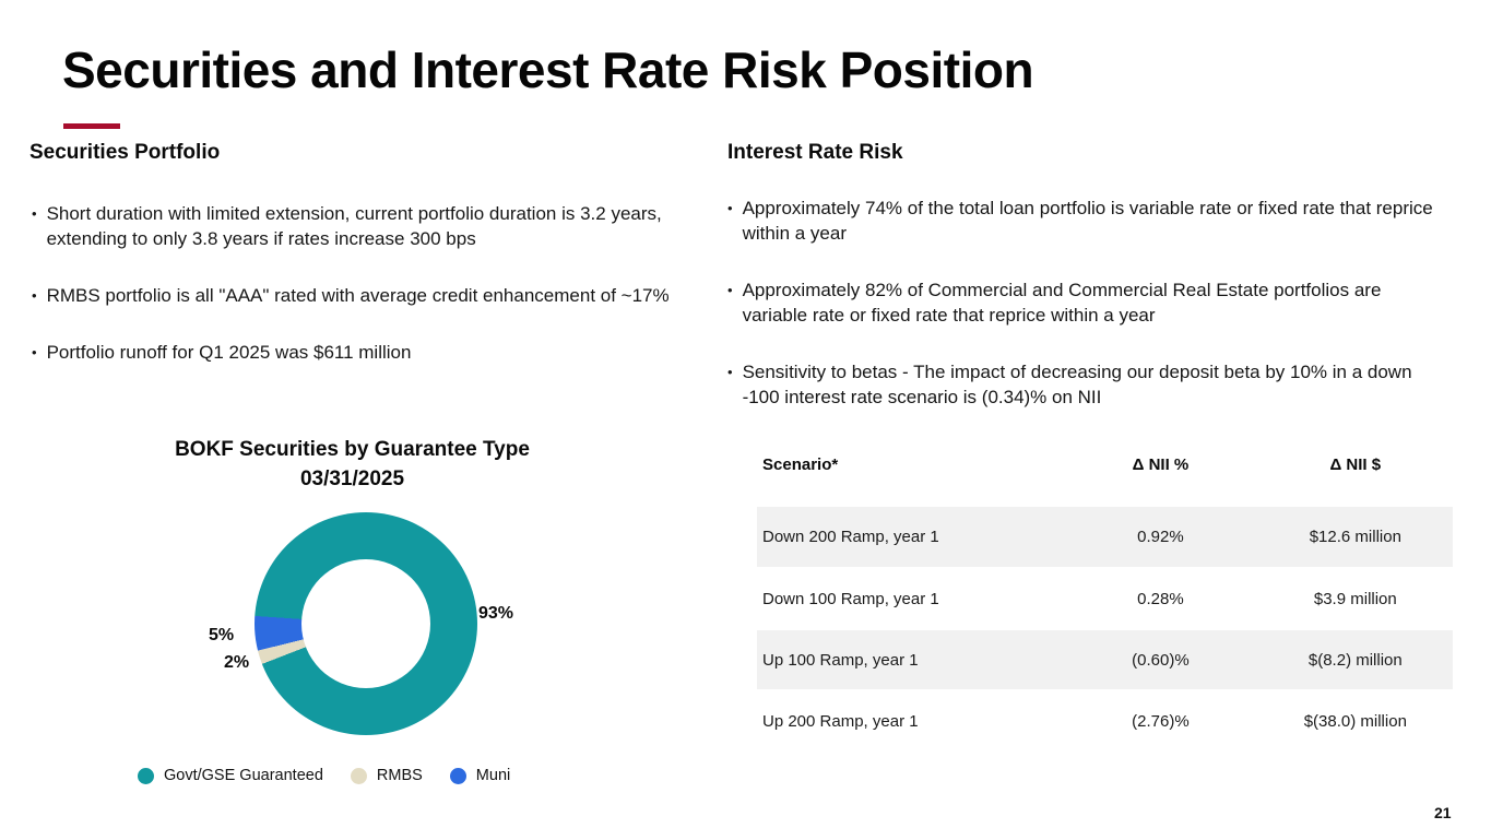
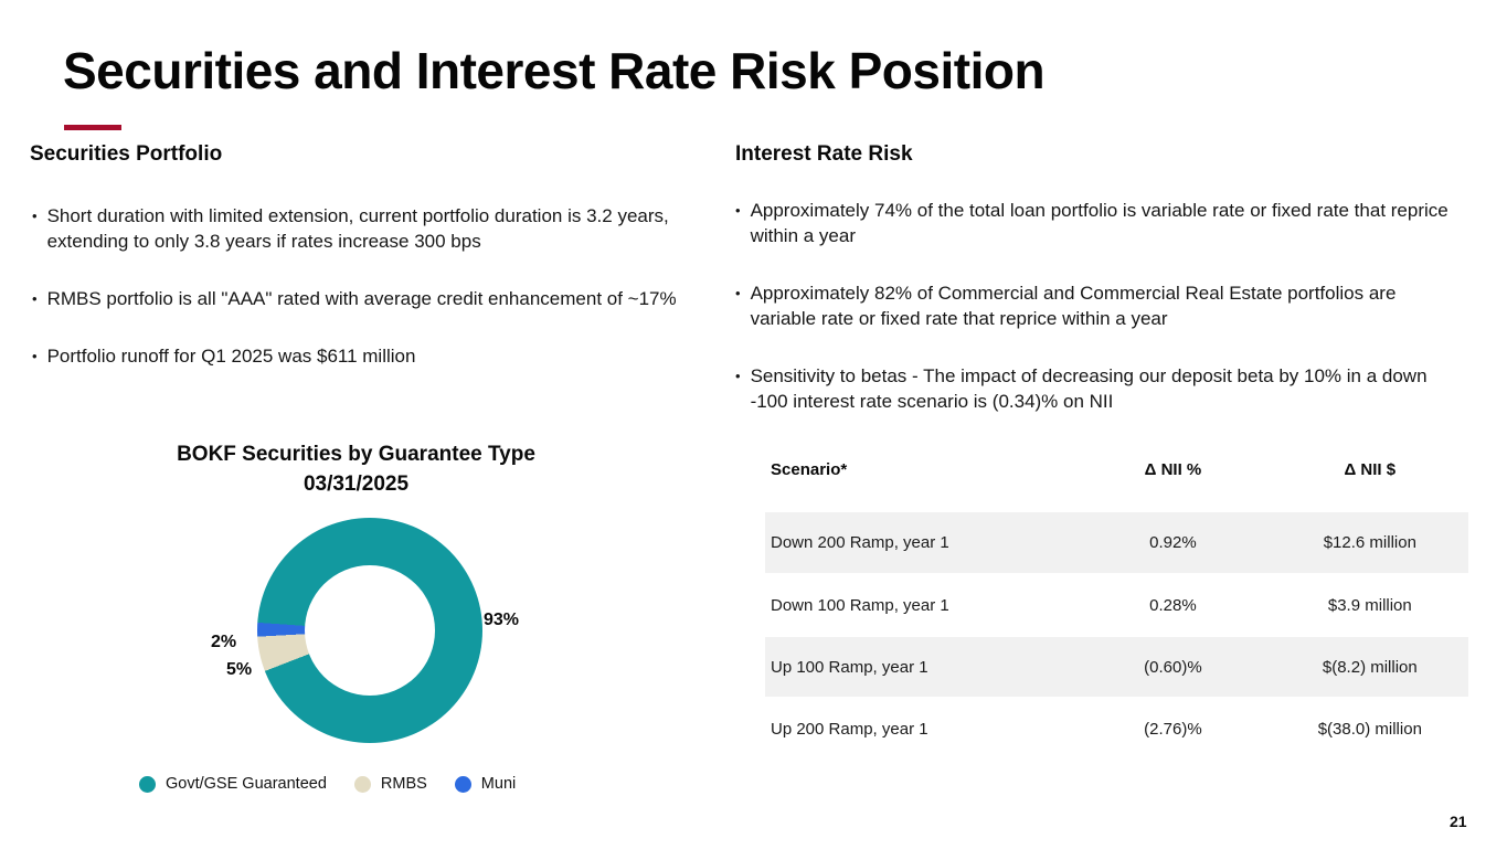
RMBS: 2% -> 5%
Muni: 5% -> 2%
